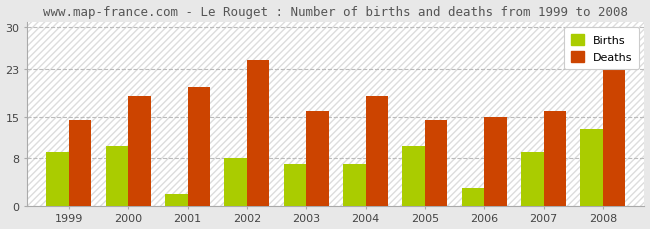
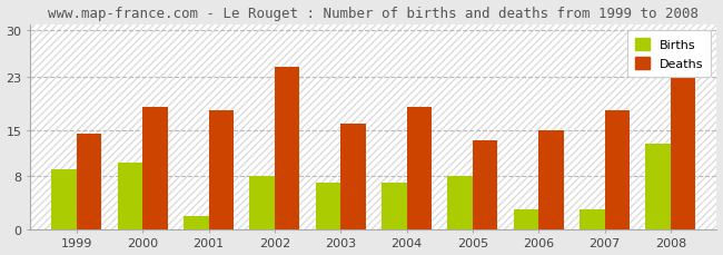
Deaths/2001: 20.0 -> 18.0
Births/2005: 10 -> 8
Deaths/2005: 14.5 -> 13.4
Births/2007: 9 -> 3
Deaths/2007: 16.0 -> 18.0
